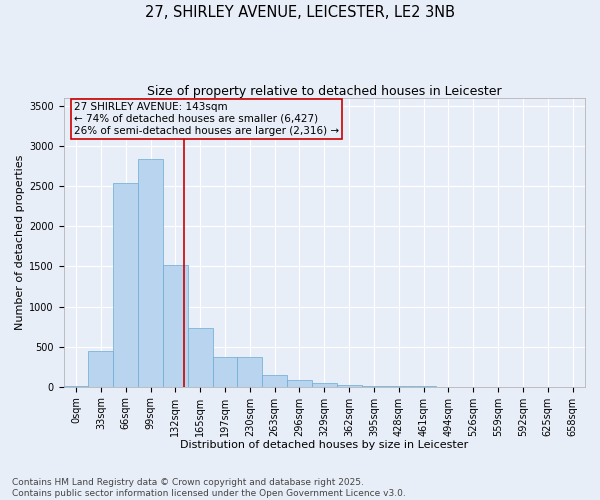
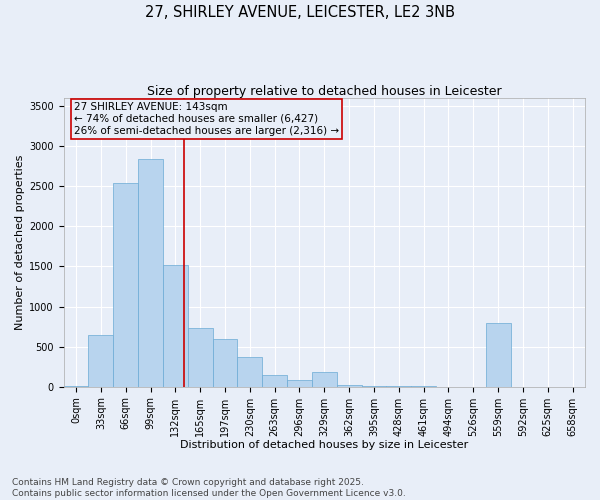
33sqm: 450 -> 640
197sqm: 370 -> 600
329sqm: 50 -> 180
559sqm: 0 -> 800
